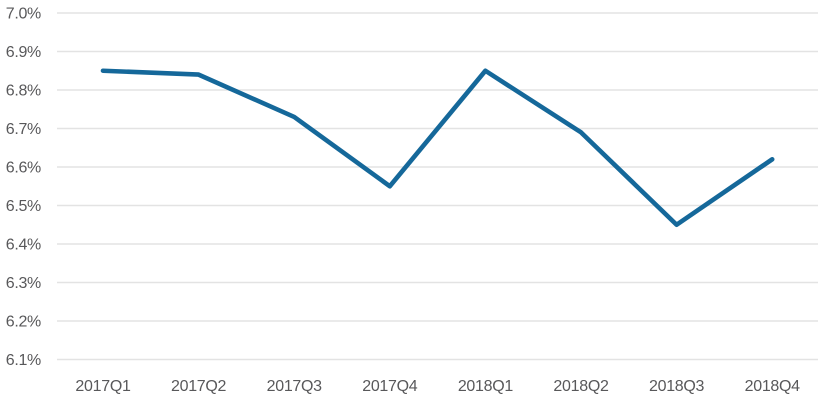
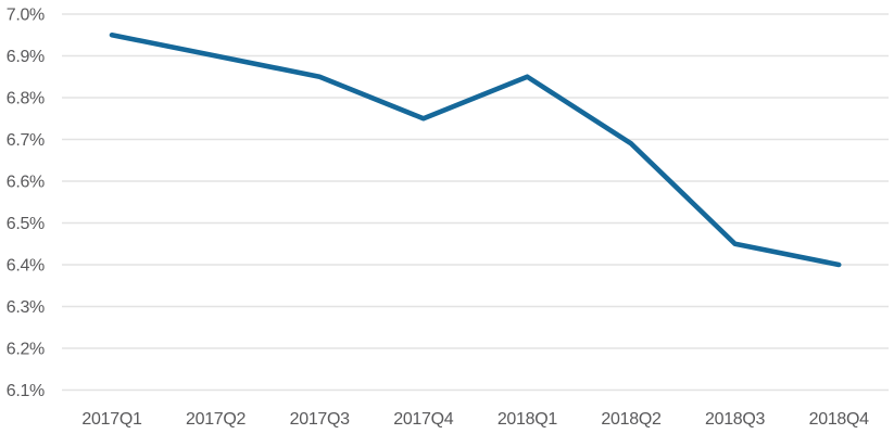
2017Q1: 6.85% -> 6.95%
2017Q2: 6.84% -> 6.90%
2017Q3: 6.73% -> 6.85%
2017Q4: 6.55% -> 6.75%
2018Q4: 6.62% -> 6.40%
